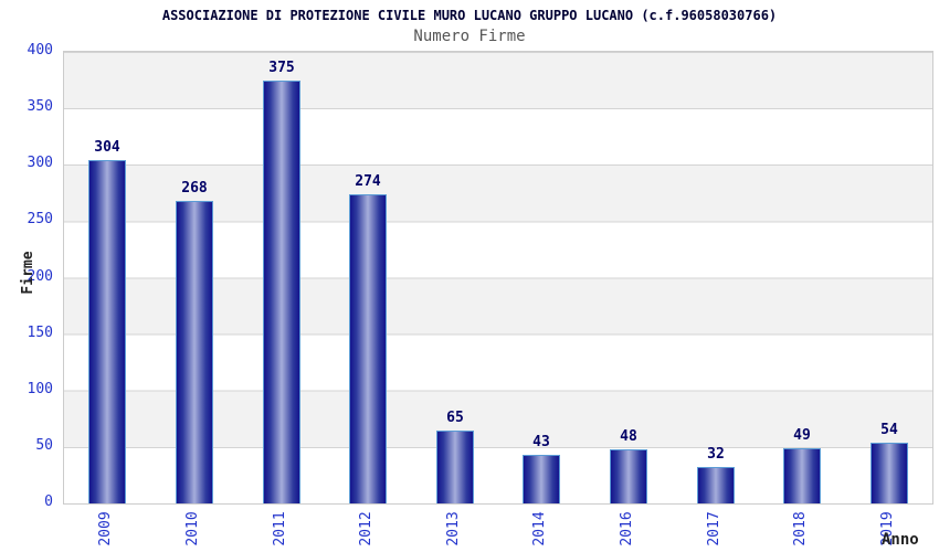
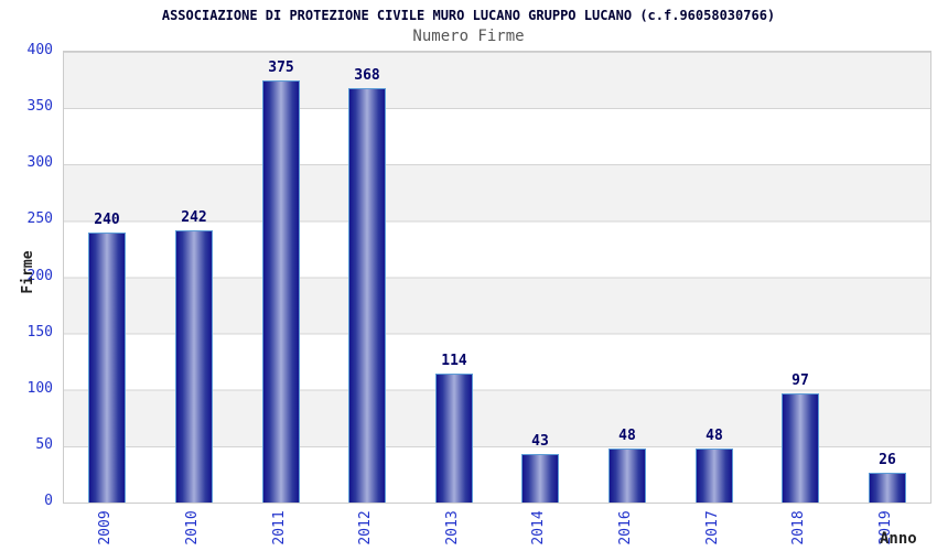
2009: 304 -> 240
2010: 268 -> 242
2012: 274 -> 368
2013: 65 -> 114
2017: 32 -> 48
2018: 49 -> 97
2019: 54 -> 26
